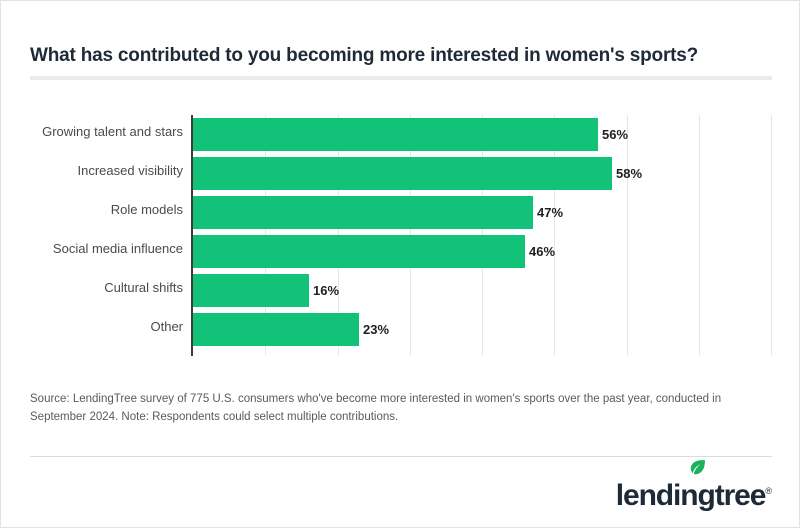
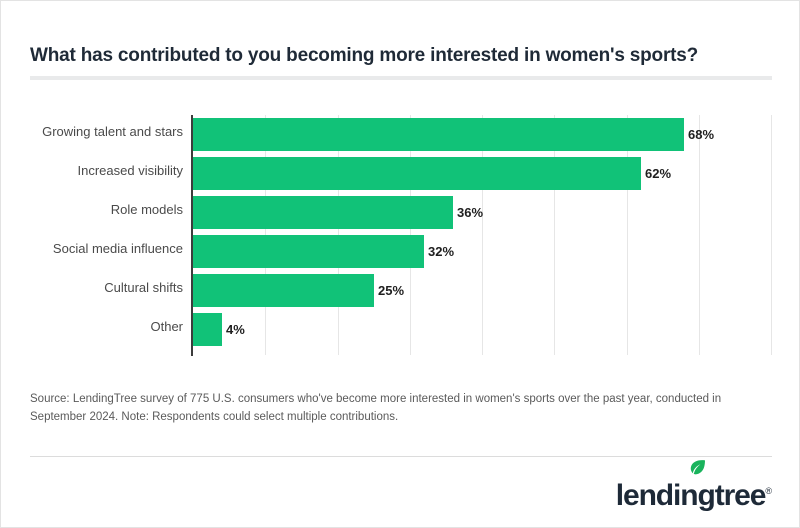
Growing talent and stars: 56% -> 68%
Increased visibility: 58% -> 62%
Role models: 47% -> 36%
Social media influence: 46% -> 32%
Cultural shifts: 16% -> 25%
Other: 23% -> 4%
